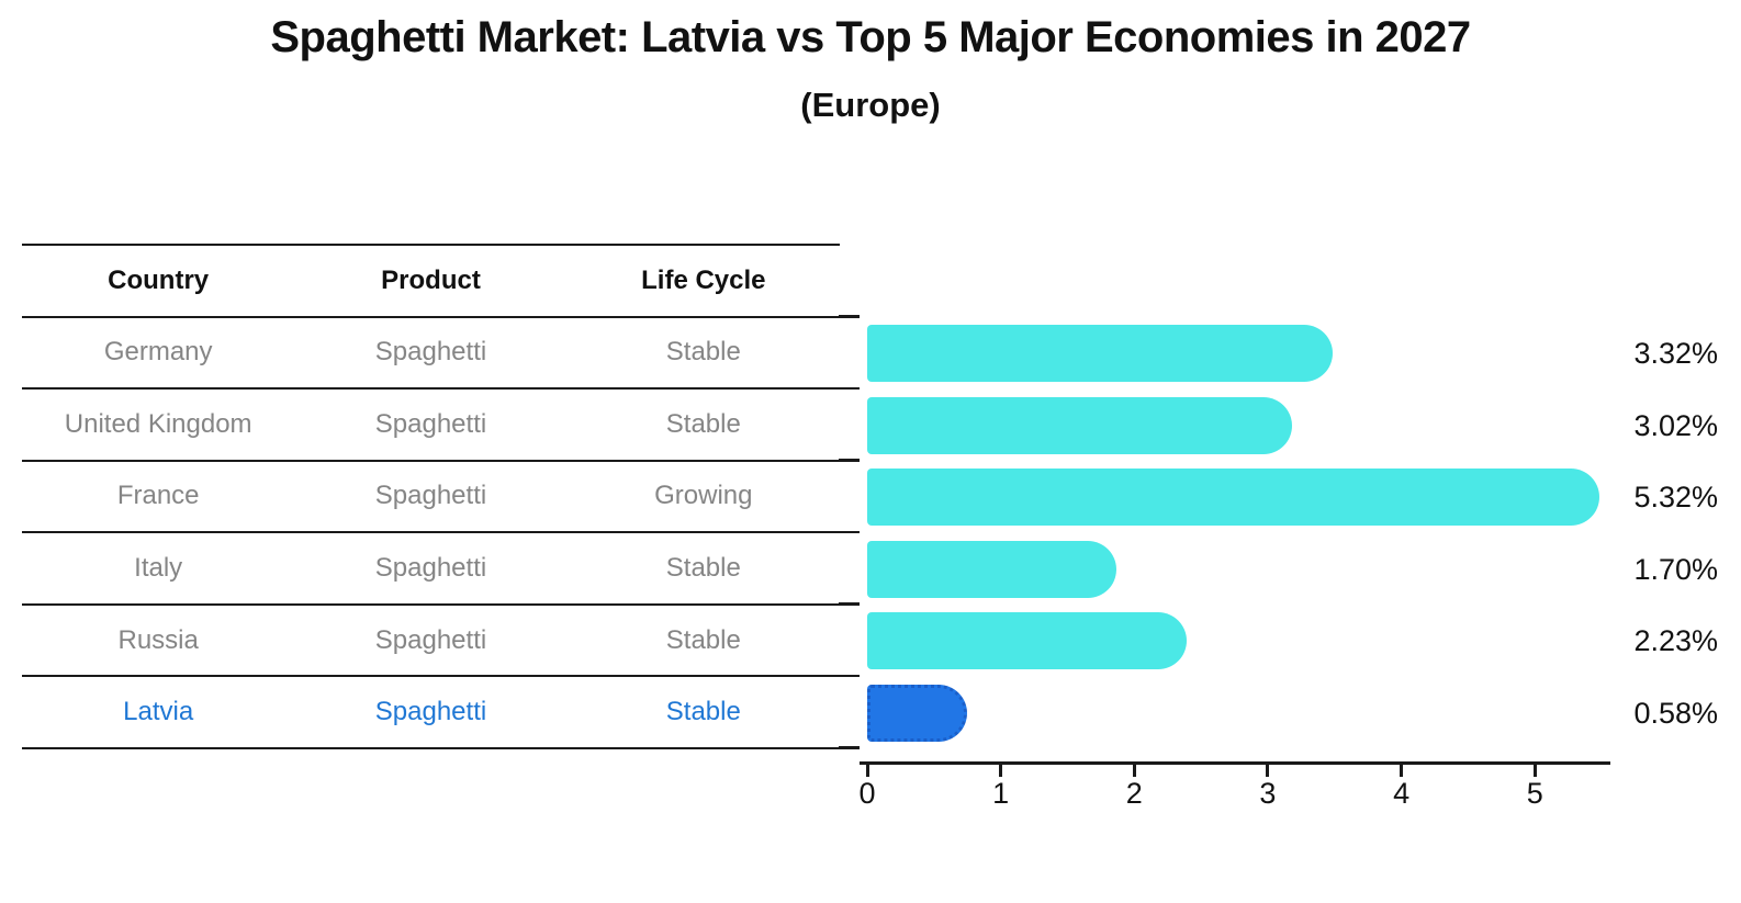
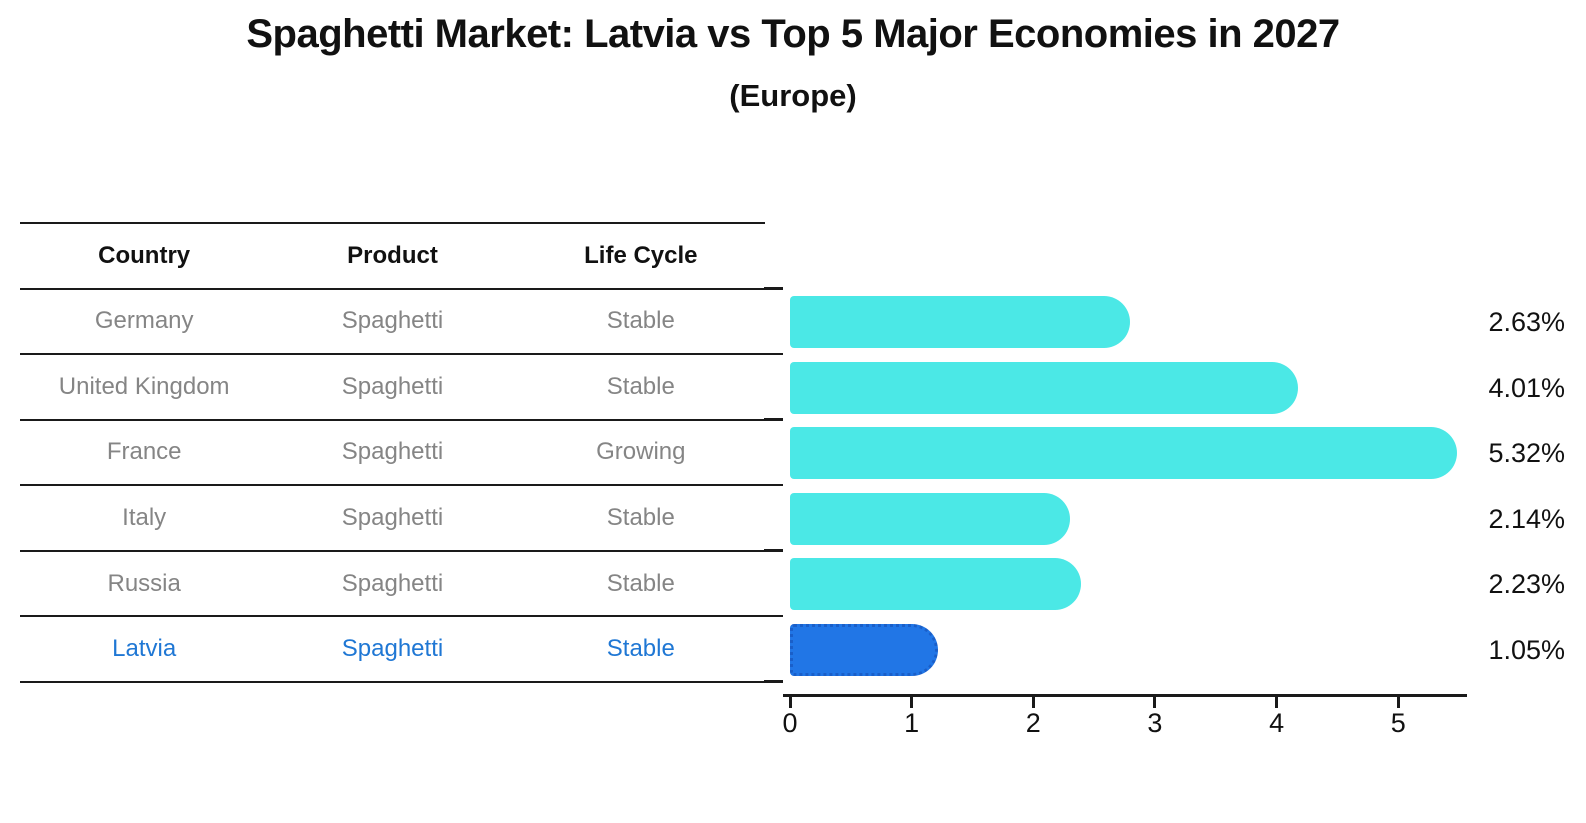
Germany: 3.32% -> 2.63%
United Kingdom: 3.02% -> 4.01%
Italy: 1.70% -> 2.14%
Latvia: 0.58% -> 1.05%
